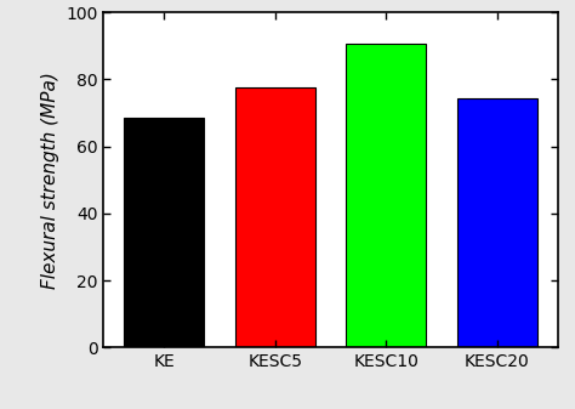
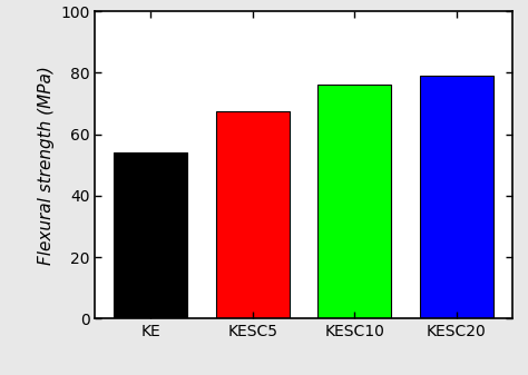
KE: 68.5 -> 54.0
KESC5: 77.5 -> 67.5
KESC10: 90.5 -> 76.0
KESC20: 74.5 -> 79.0
